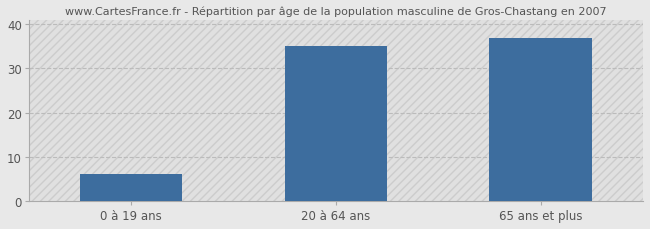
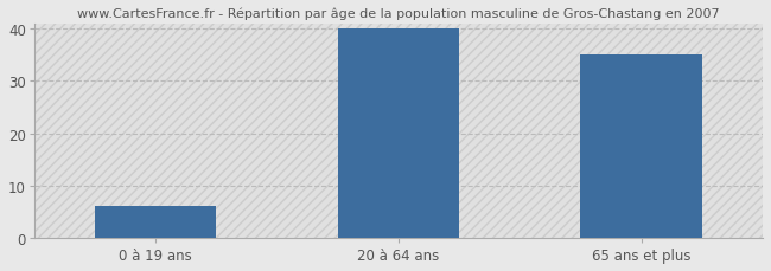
20 à 64 ans: 35 -> 40
65 ans et plus: 37 -> 35
